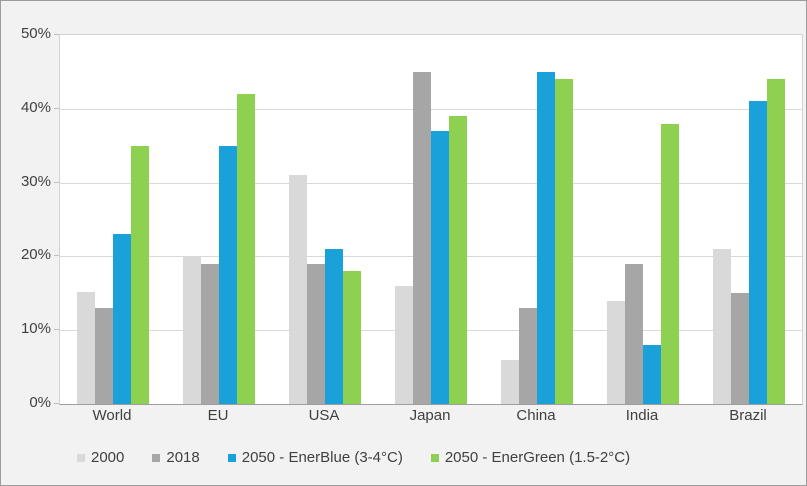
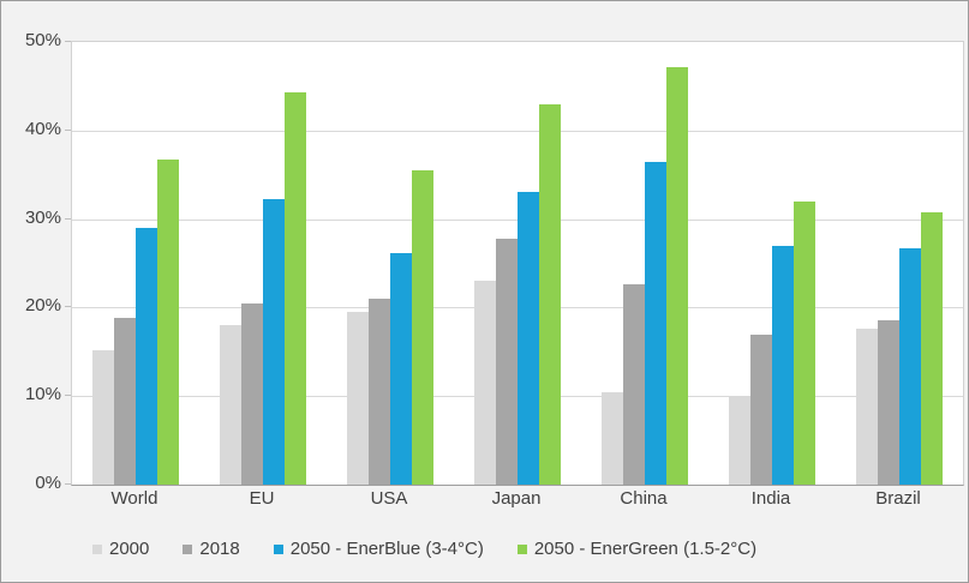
2018/World: 13% -> 19%
2050 - EnerBlue (3-4°C)/World: 23% -> 29%
2050 - EnerGreen (1.5-2°C)/World: 35% -> 37%
2000/EU: 20% -> 18%
2018/EU: 19% -> 20%
2050 - EnerBlue (3-4°C)/EU: 35% -> 32%
2050 - EnerGreen (1.5-2°C)/EU: 42% -> 44%
2000/USA: 31% -> 20%
2018/USA: 19% -> 21%
2050 - EnerBlue (3-4°C)/USA: 21% -> 26%
2050 - EnerGreen (1.5-2°C)/USA: 18% -> 36%
2000/Japan: 16% -> 23%
2018/Japan: 45% -> 28%
2050 - EnerBlue (3-4°C)/Japan: 37% -> 33%
2050 - EnerGreen (1.5-2°C)/Japan: 39% -> 43%
2000/China: 6% -> 10%
2018/China: 13% -> 23%
2050 - EnerBlue (3-4°C)/China: 45% -> 36%
2050 - EnerGreen (1.5-2°C)/China: 44% -> 47%
2000/India: 14% -> 10%
2018/India: 19% -> 17%
2050 - EnerBlue (3-4°C)/India: 8% -> 27%
2050 - EnerGreen (1.5-2°C)/India: 38% -> 32%
2000/Brazil: 21% -> 18%
2018/Brazil: 15% -> 19%
2050 - EnerBlue (3-4°C)/Brazil: 41% -> 27%
2050 - EnerGreen (1.5-2°C)/Brazil: 44% -> 31%
